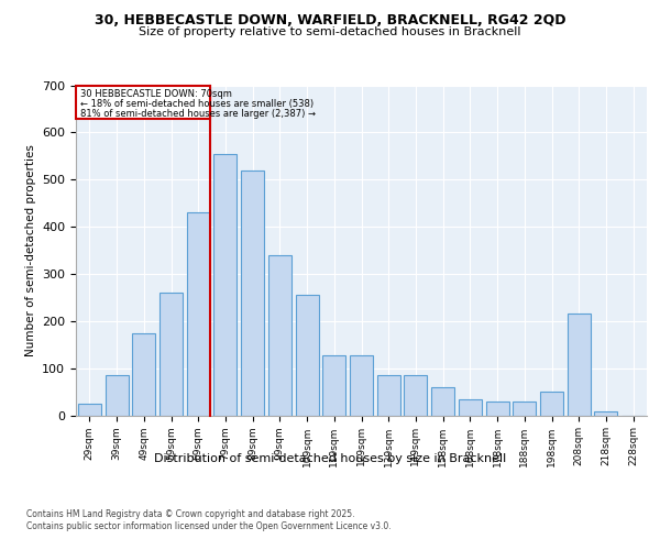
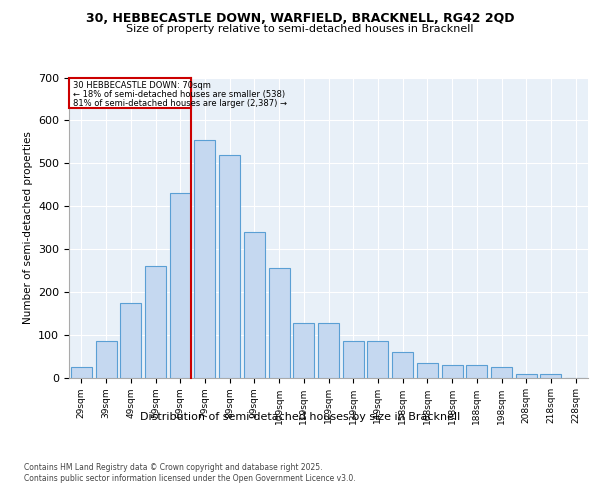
198sqm: 50 -> 25
208sqm: 215 -> 8
